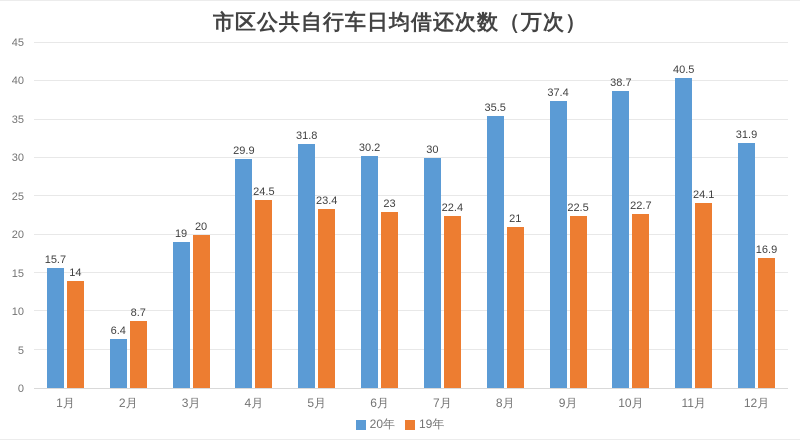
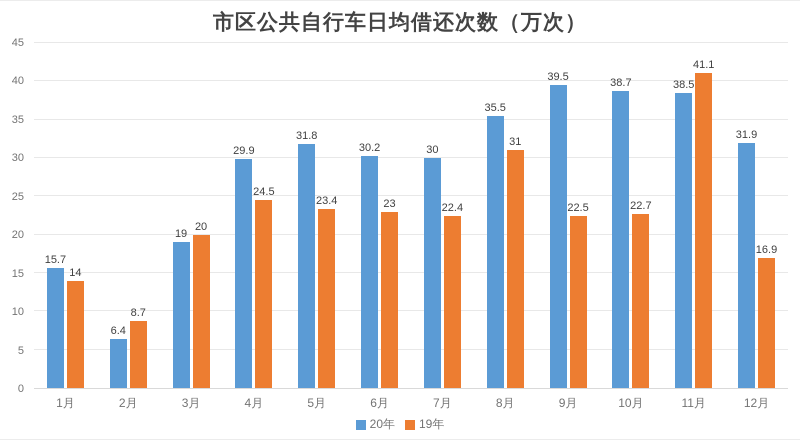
19年/8月: 21 -> 31
20年/9月: 37.4 -> 39.5
20年/11月: 40.5 -> 38.5
19年/11月: 24.1 -> 41.1
